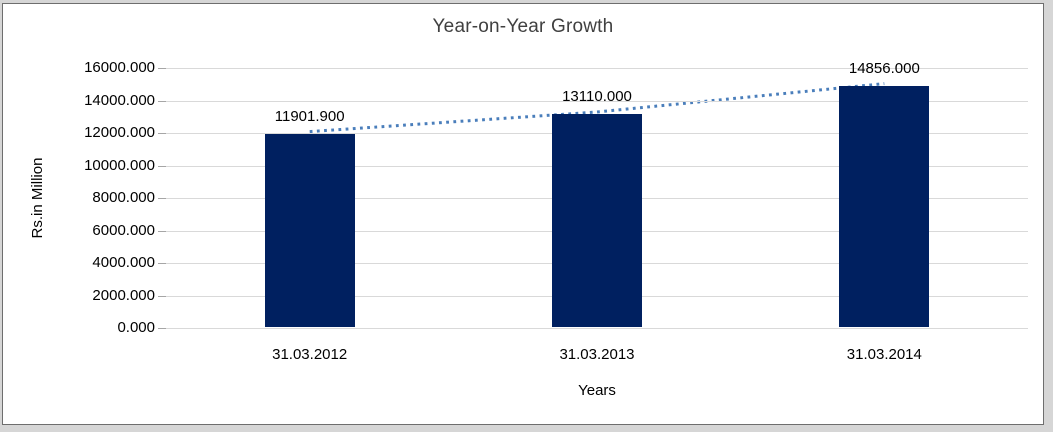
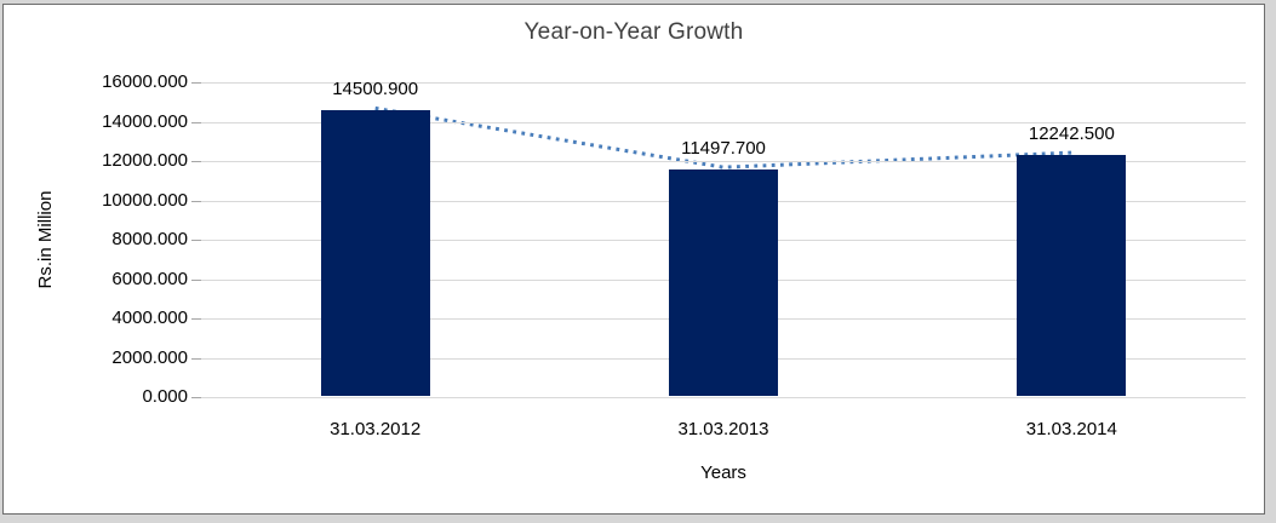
31.03.2012: 11901.900 -> 14500.900
31.03.2013: 13110.000 -> 11497.700
31.03.2014: 14856.000 -> 12242.500
